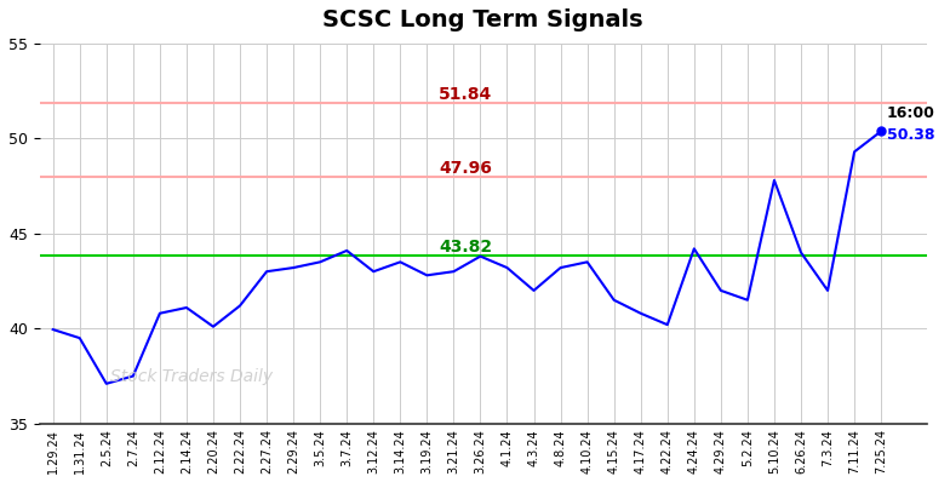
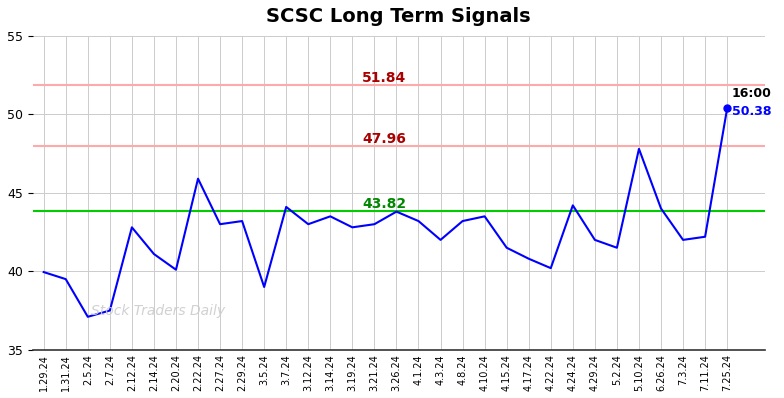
2.12.24: 40.8 -> 42.8
2.22.24: 41.2 -> 45.9
3.5.24: 43.5 -> 39.0
7.11.24: 49.3 -> 42.2
